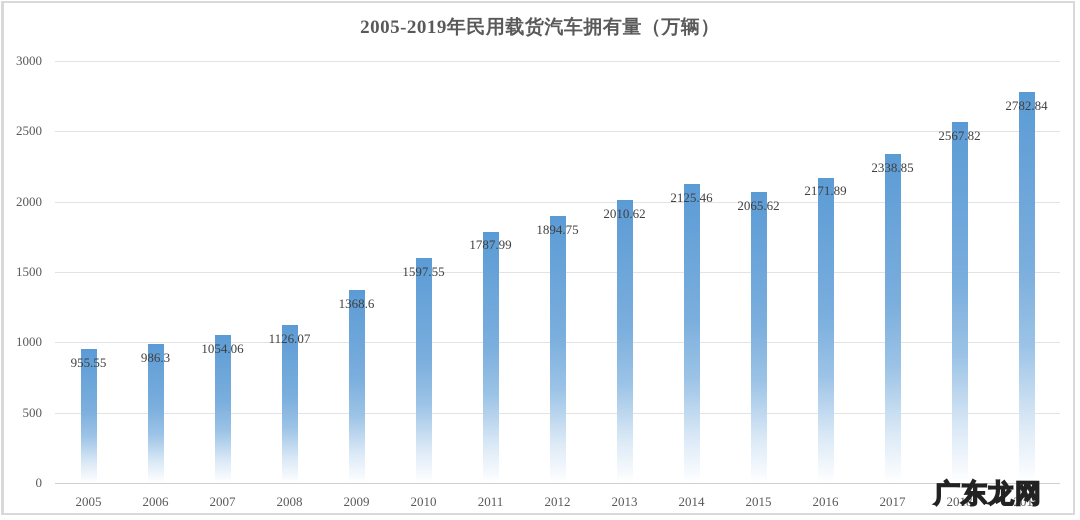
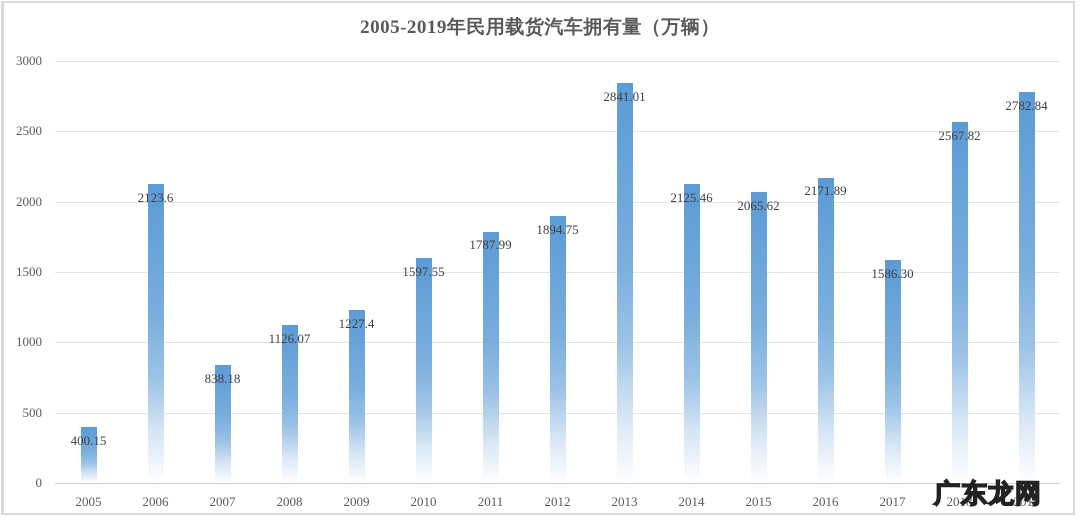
2005: 955.55 -> 400.15
2006: 986.3 -> 2123.6
2007: 1054.06 -> 838.18
2009: 1368.6 -> 1227.4
2013: 2010.62 -> 2841.01
2017: 2338.85 -> 1586.30
